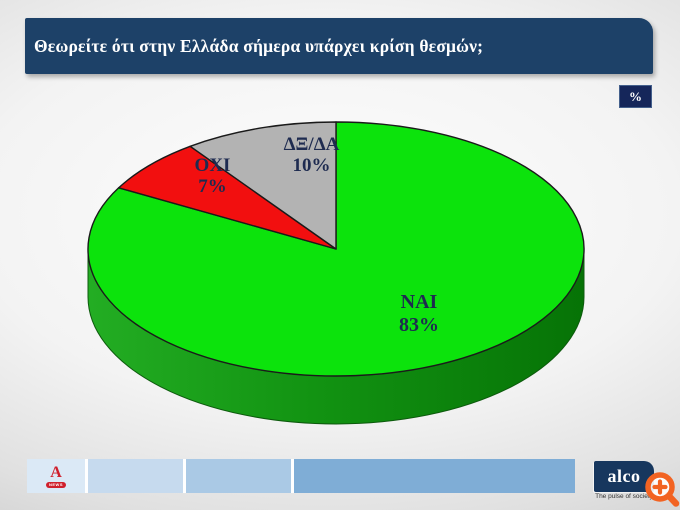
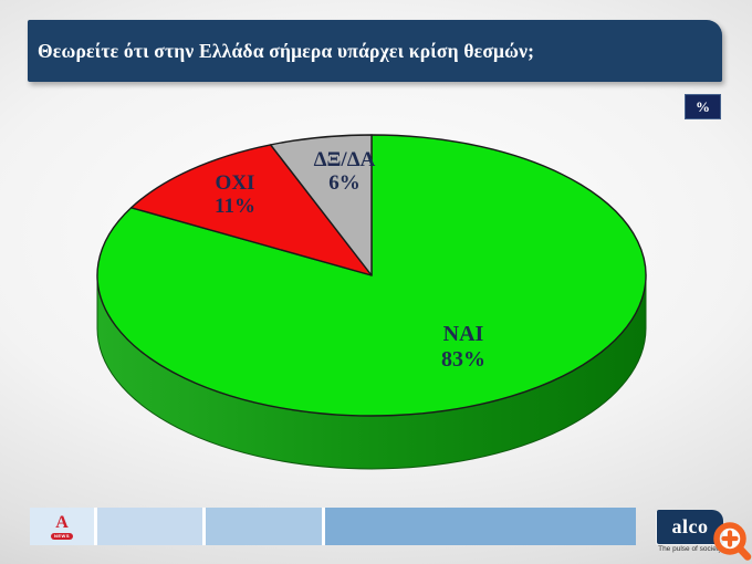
ΟΧΙ: 7% -> 11%
ΔΞ/ΔΑ: 10% -> 6%
